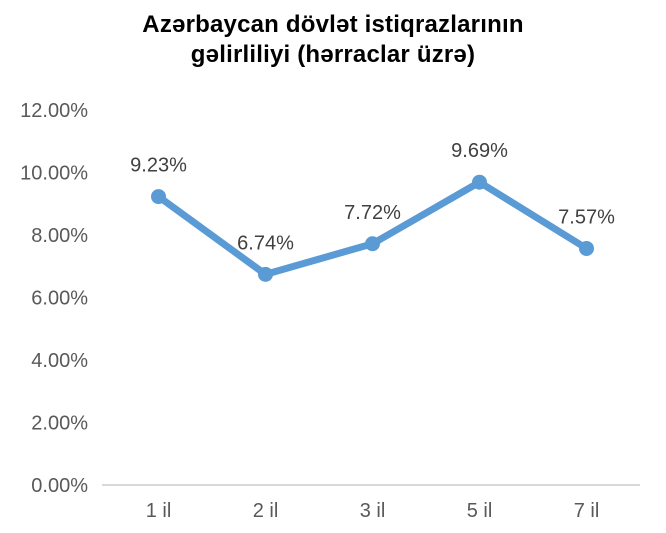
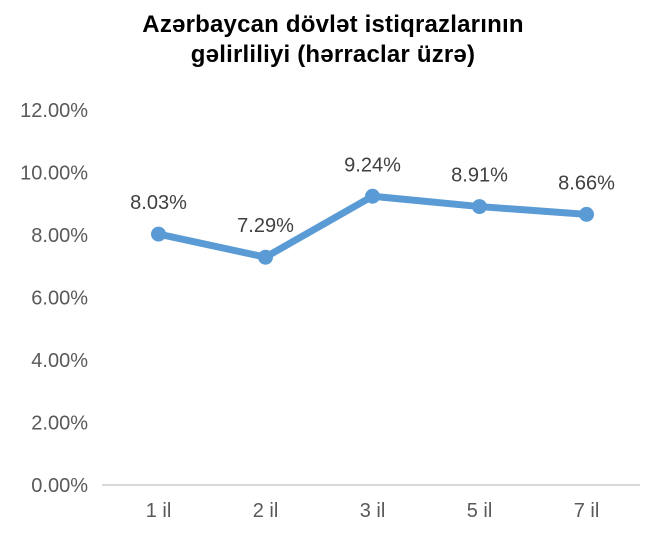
1 il: 9.23% -> 8.03%
2 il: 6.74% -> 7.29%
3 il: 7.72% -> 9.24%
5 il: 9.69% -> 8.91%
7 il: 7.57% -> 8.66%
